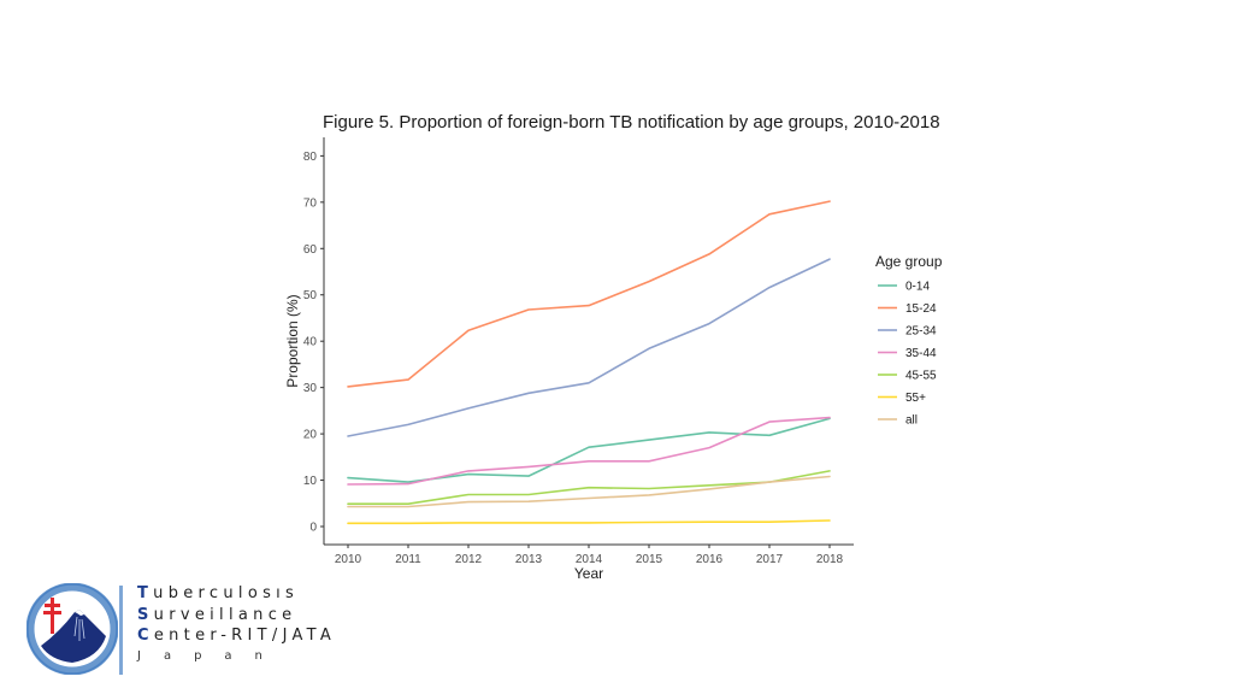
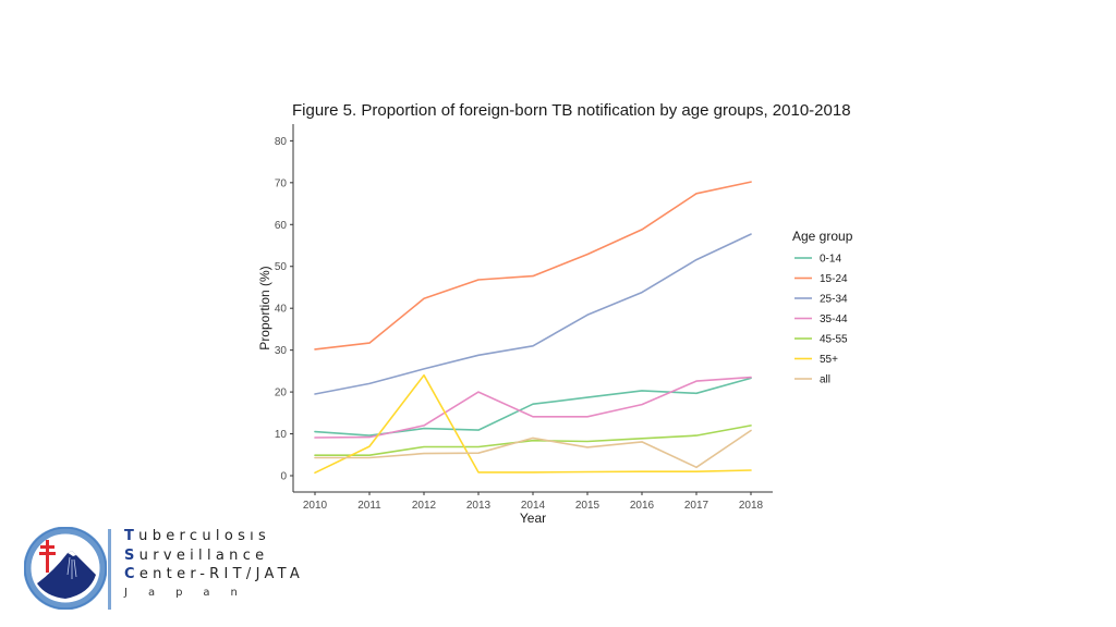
55+/2011: 1 -> 7
55+/2012: 1 -> 24
35-44/2013: 13 -> 20
all/2014: 6 -> 9
all/2017: 10 -> 2
